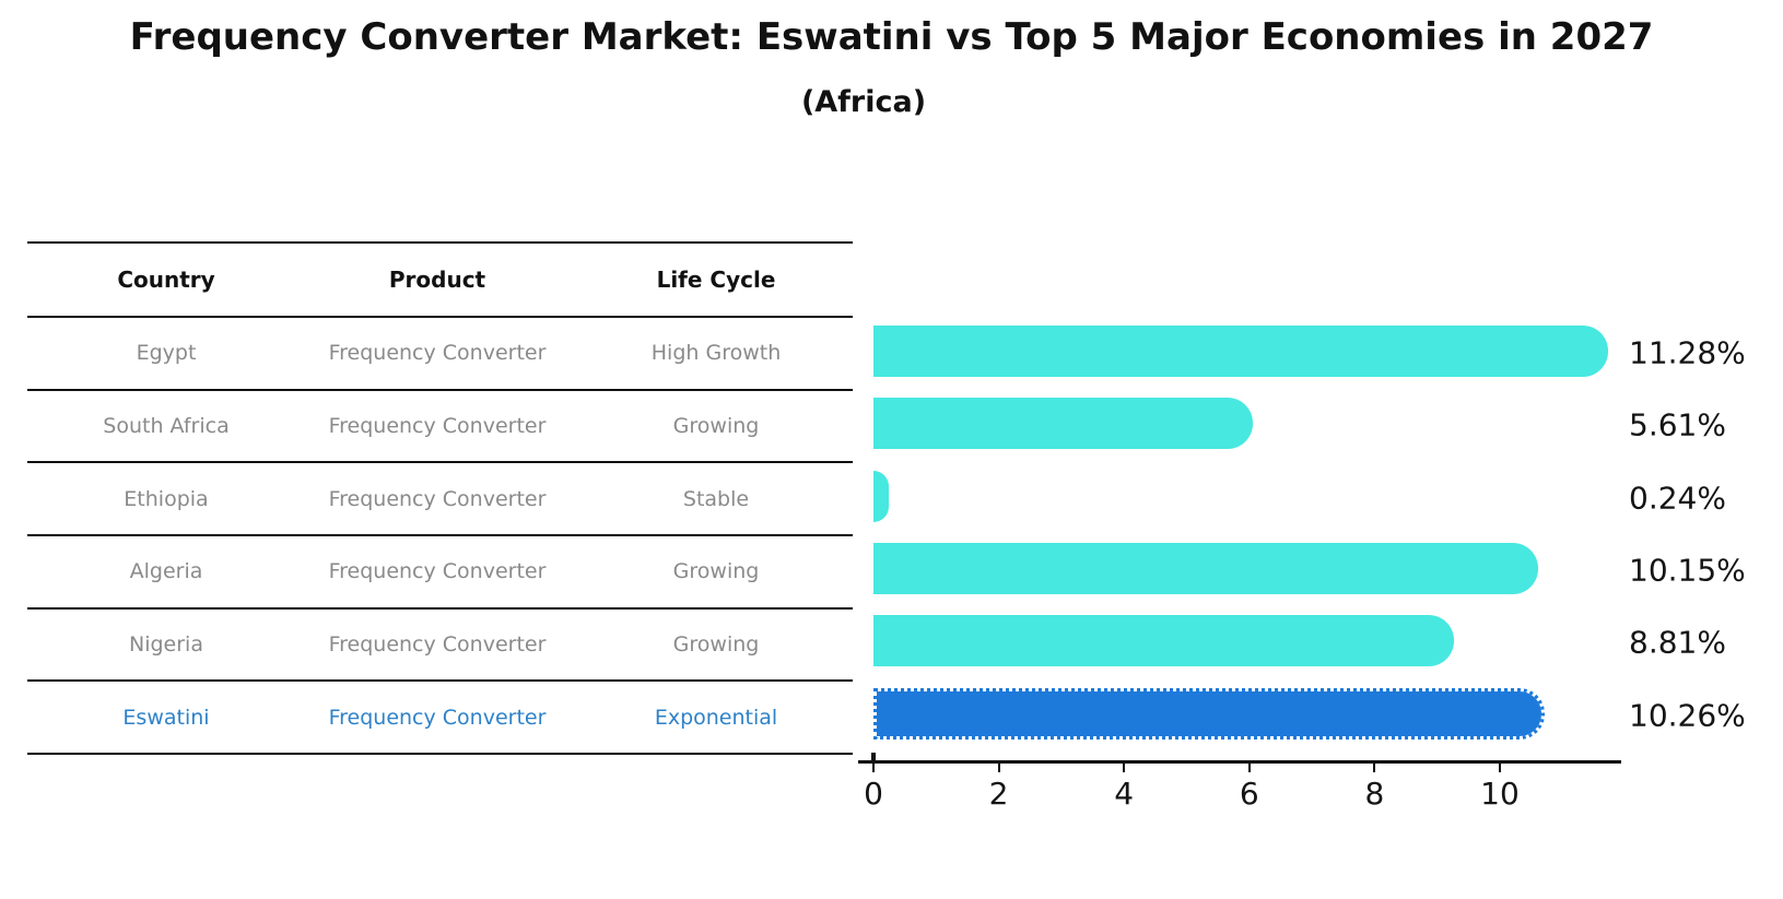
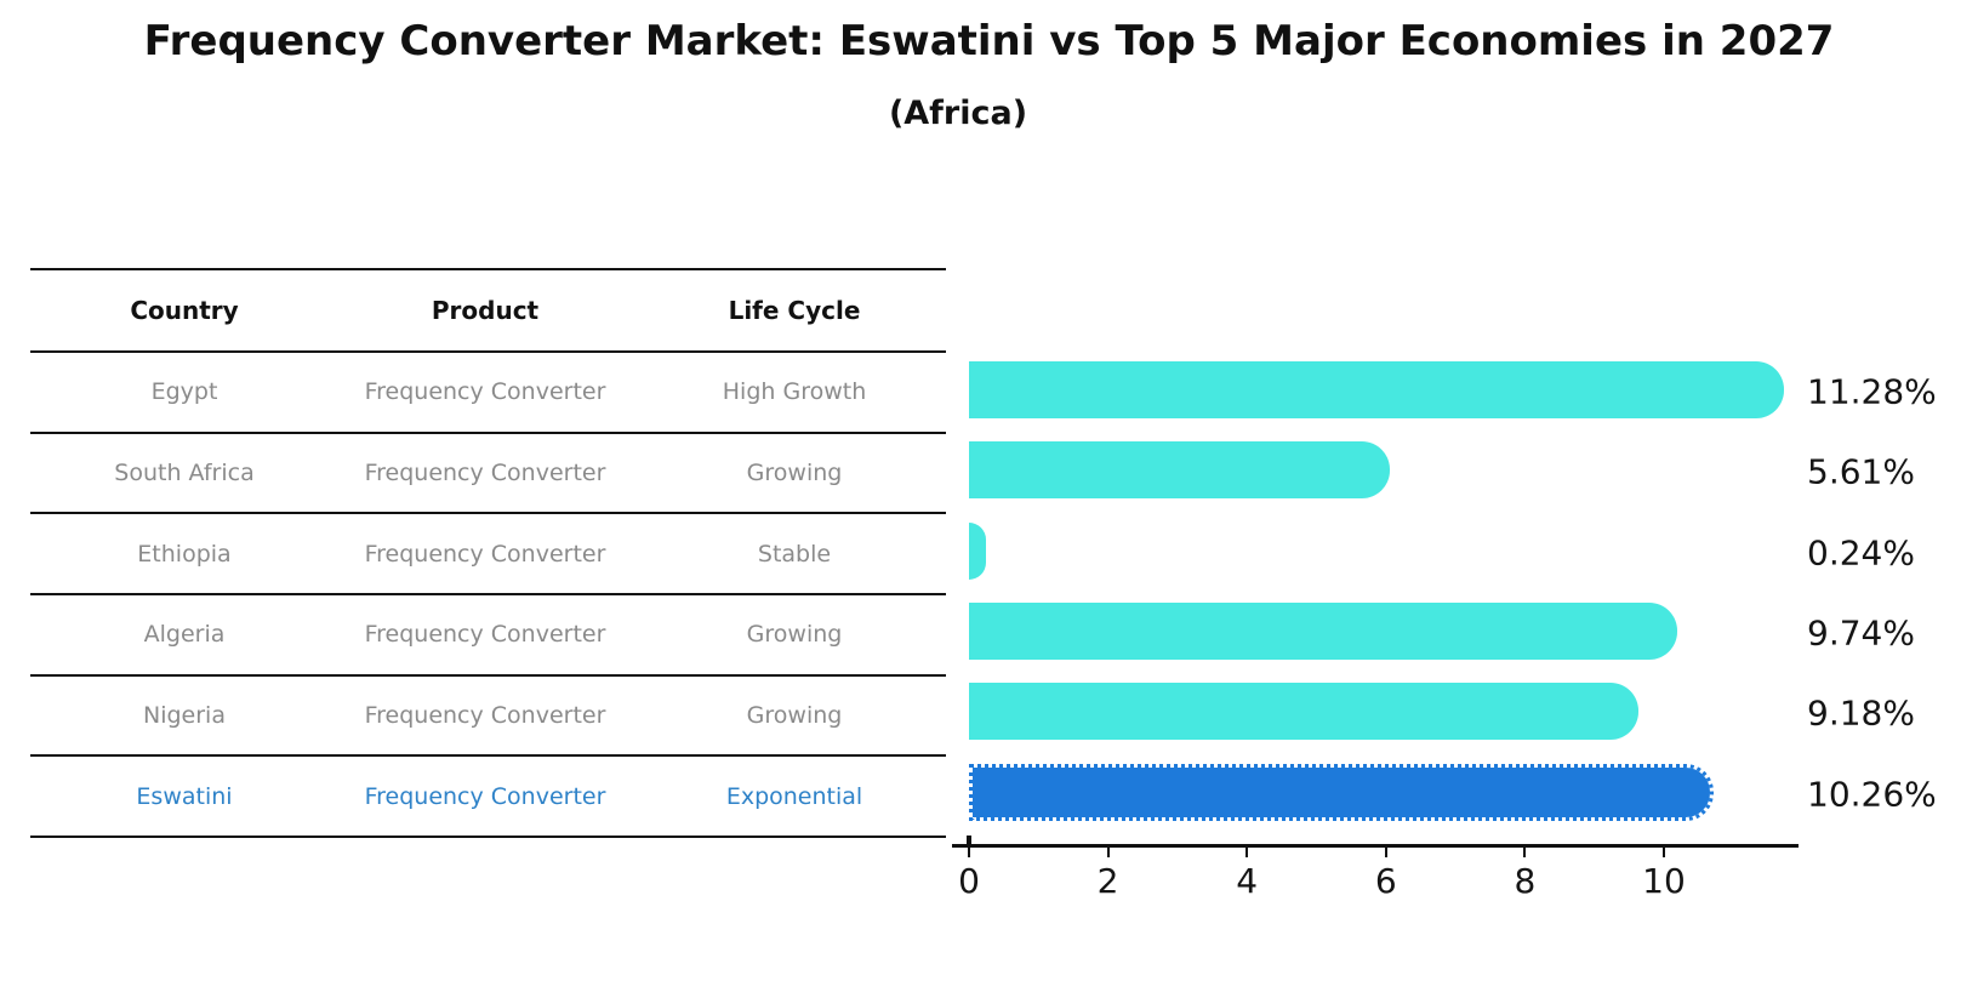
Algeria: 10.15% -> 9.74%
Nigeria: 8.81% -> 9.18%
